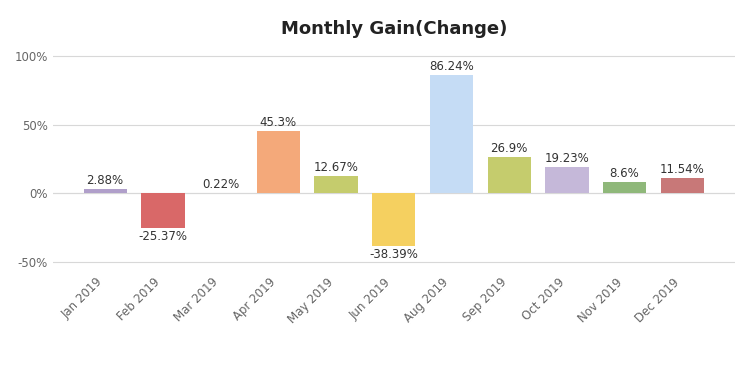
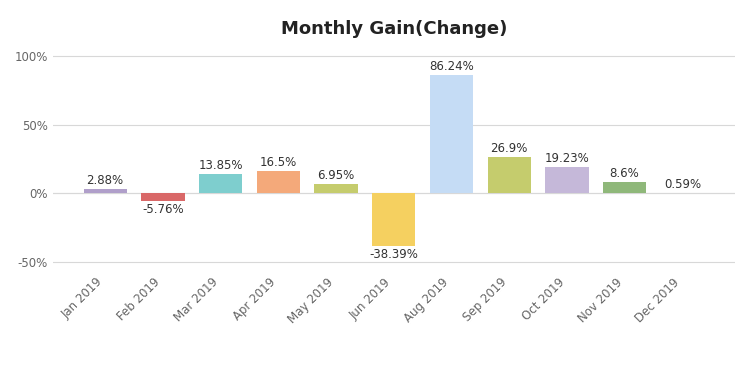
Feb 2019: -25.37% -> -5.76%
Mar 2019: 0.22% -> 13.85%
Apr 2019: 45.3% -> 16.5%
May 2019: 12.67% -> 6.95%
Dec 2019: 11.54% -> 0.59%
